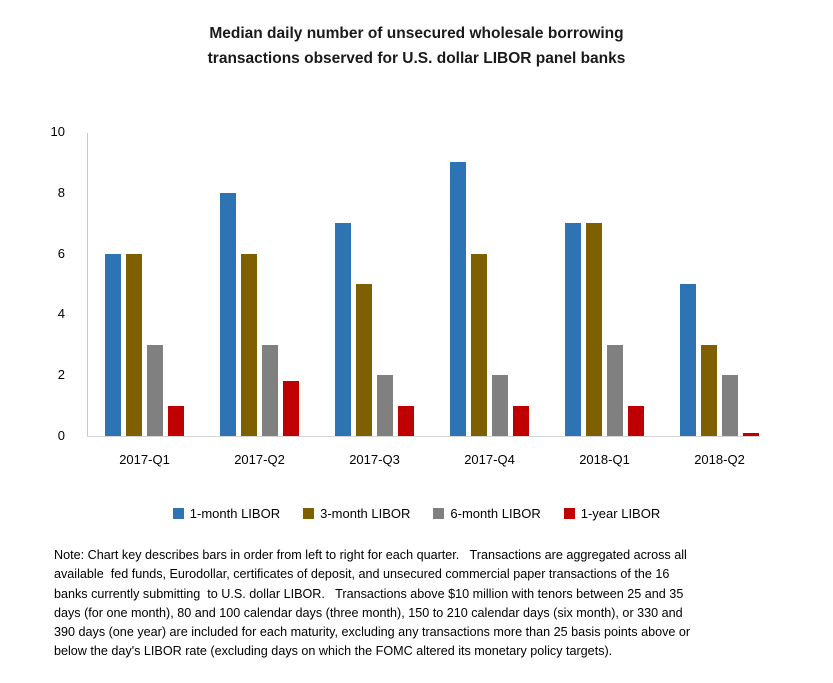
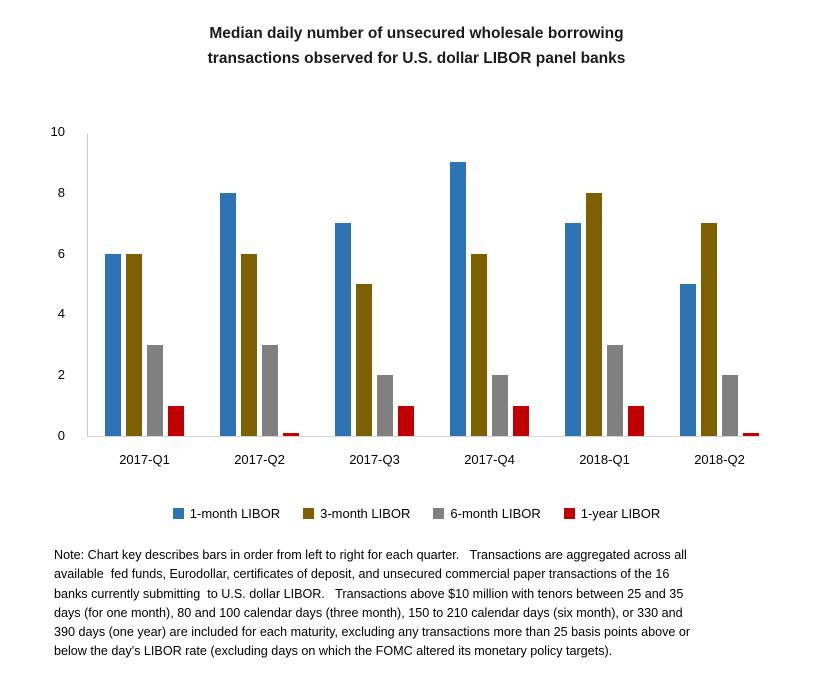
1-year LIBOR/2017-Q2: 1.8 -> 0.1
3-month LIBOR/2018-Q1: 7 -> 8
3-month LIBOR/2018-Q2: 3 -> 7
